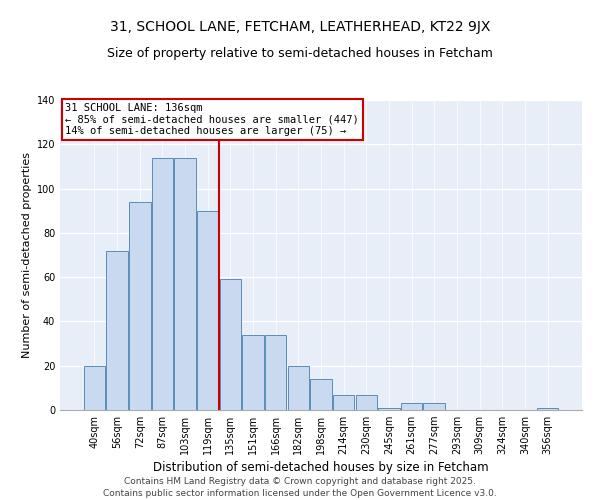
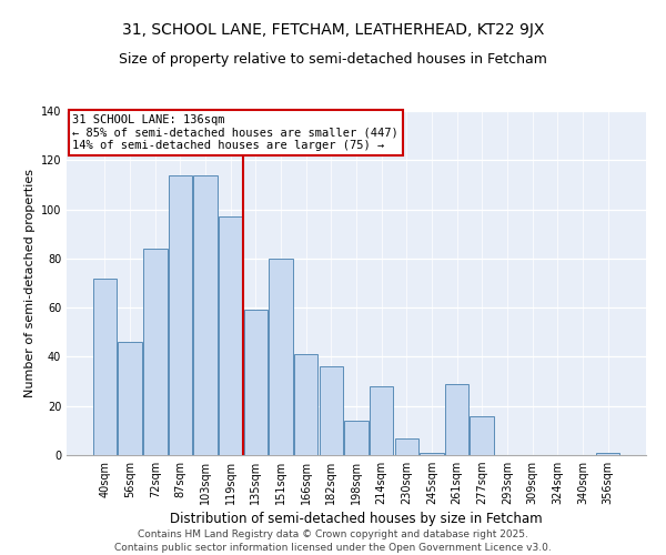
40sqm: 20 -> 72
56sqm: 72 -> 46
72sqm: 94 -> 84
119sqm: 90 -> 97
151sqm: 34 -> 80
166sqm: 34 -> 41
182sqm: 20 -> 36
214sqm: 7 -> 28
261sqm: 3 -> 29
277sqm: 3 -> 16
